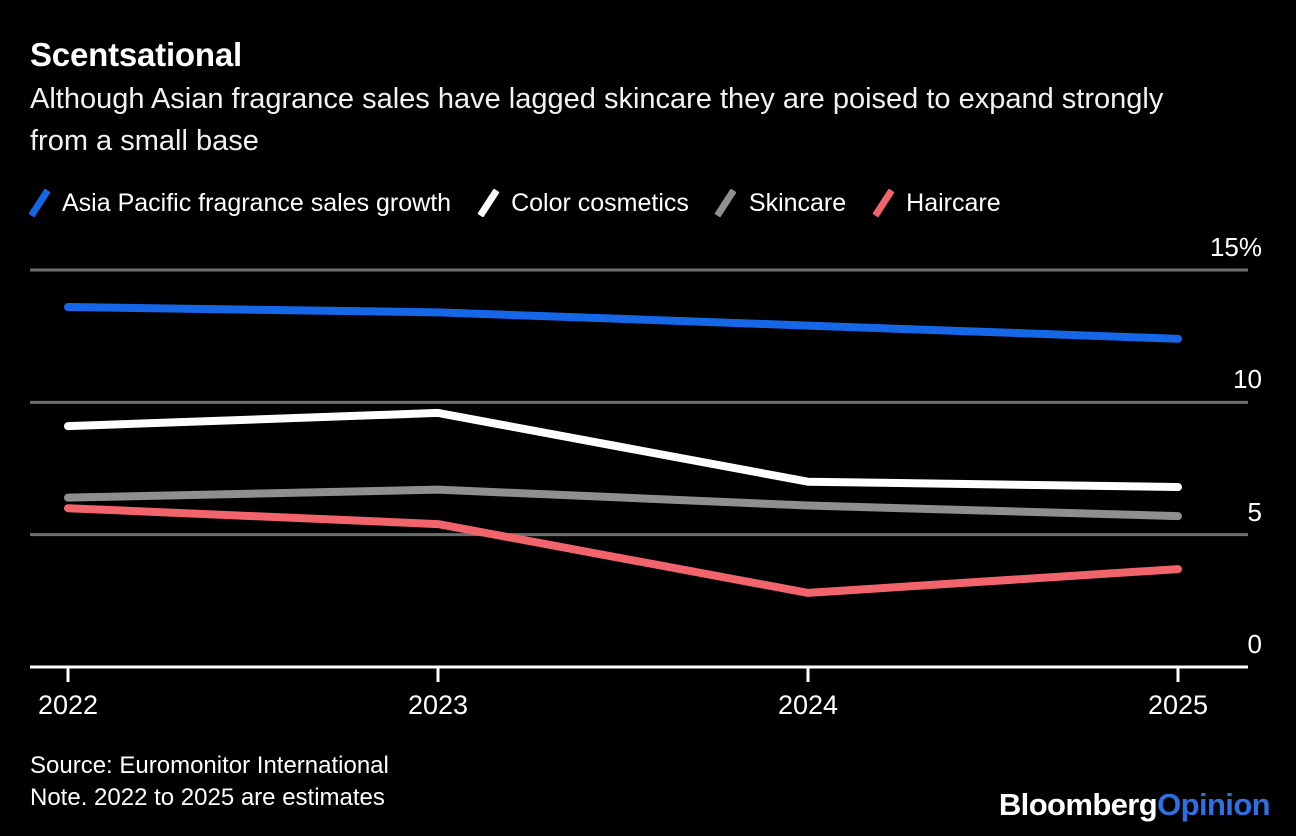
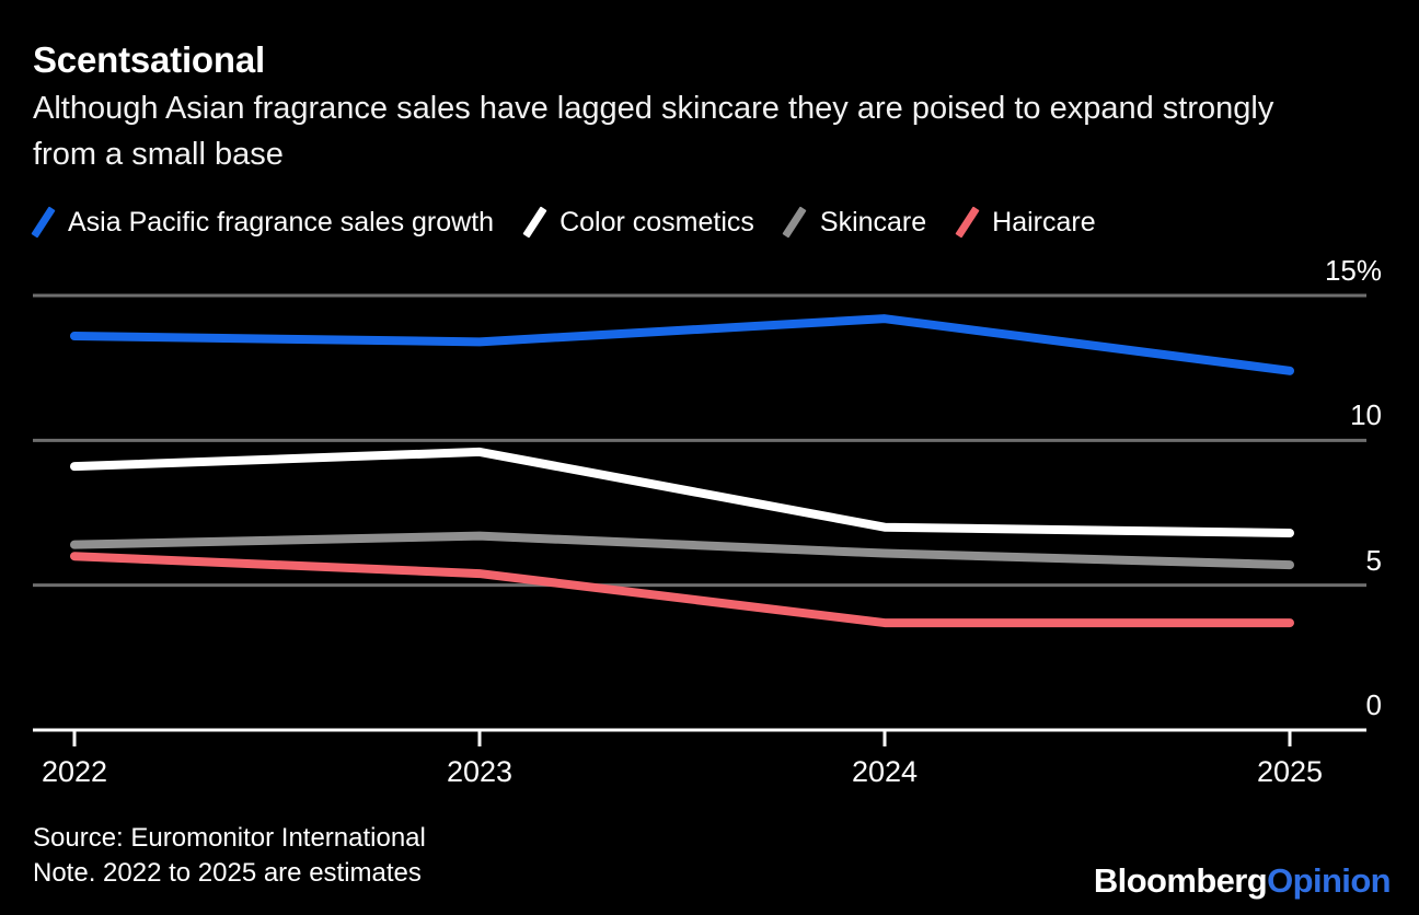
Asia Pacific fragrance sales growth/2024: 12.9% -> 14.2%
Haircare/2024: 2.8% -> 3.7%
